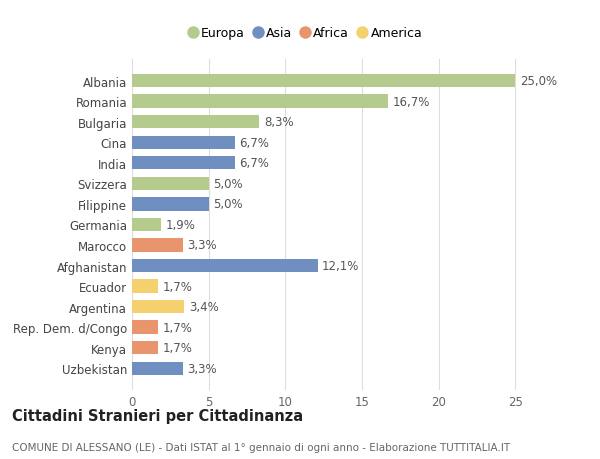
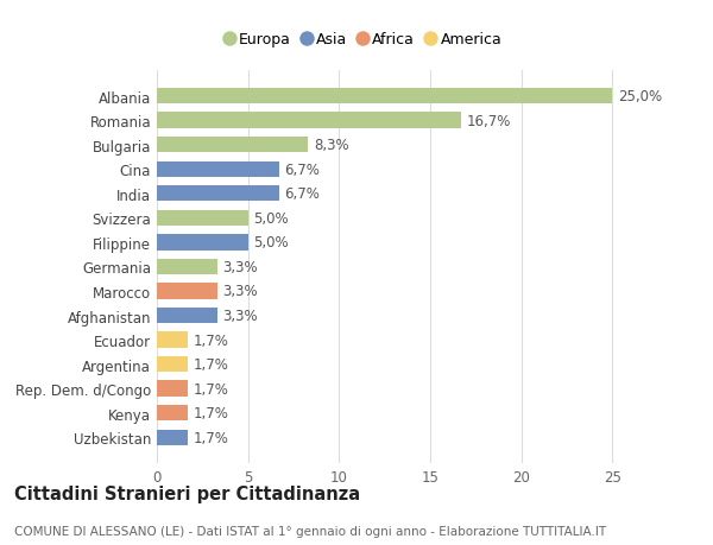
Germania: 1,9% -> 3,3%
Afghanistan: 12,1% -> 3,3%
Argentina: 3,4% -> 1,7%
Uzbekistan: 3,3% -> 1,7%
